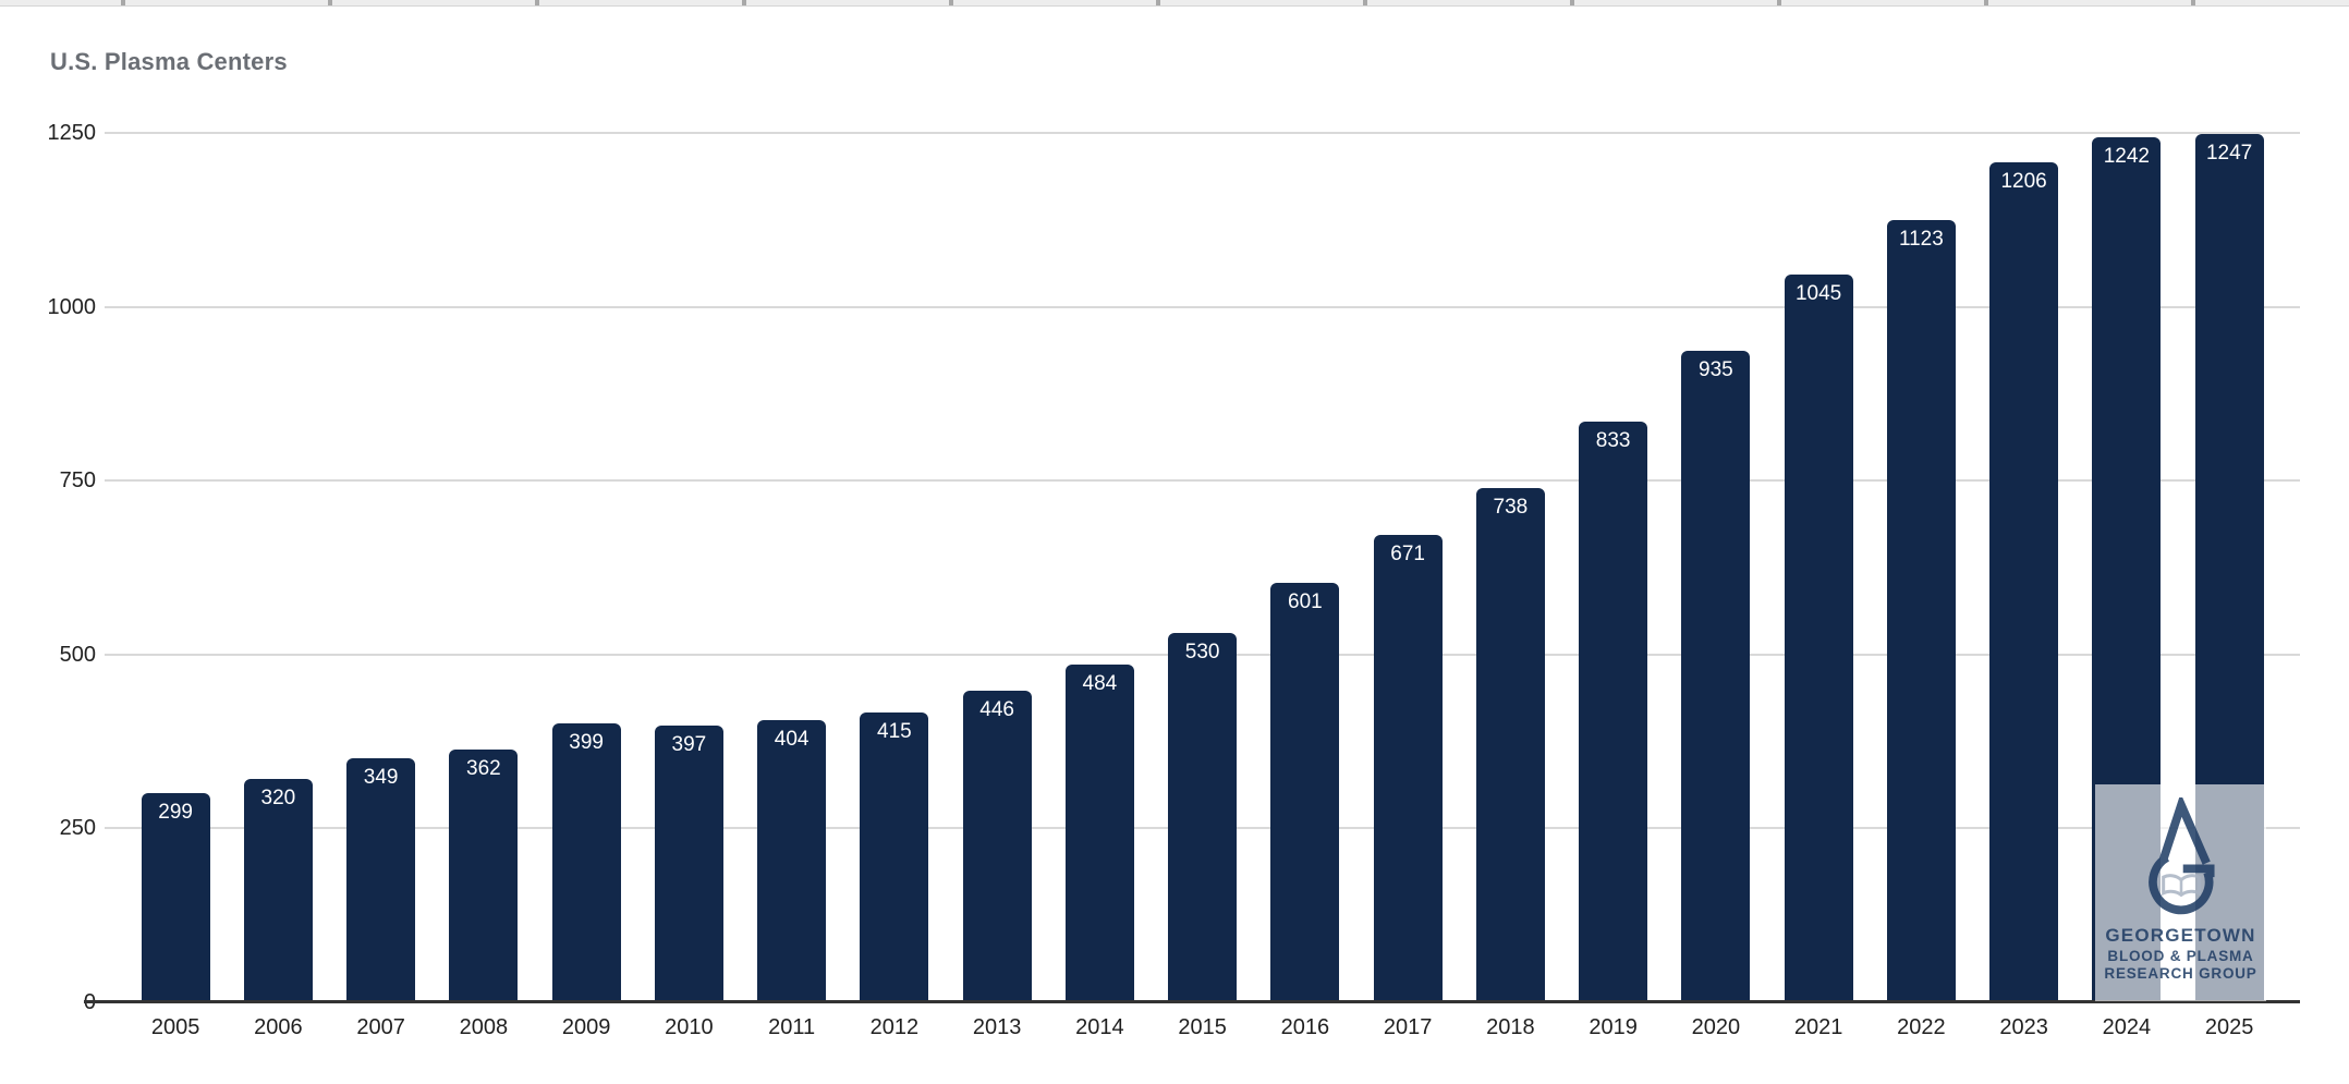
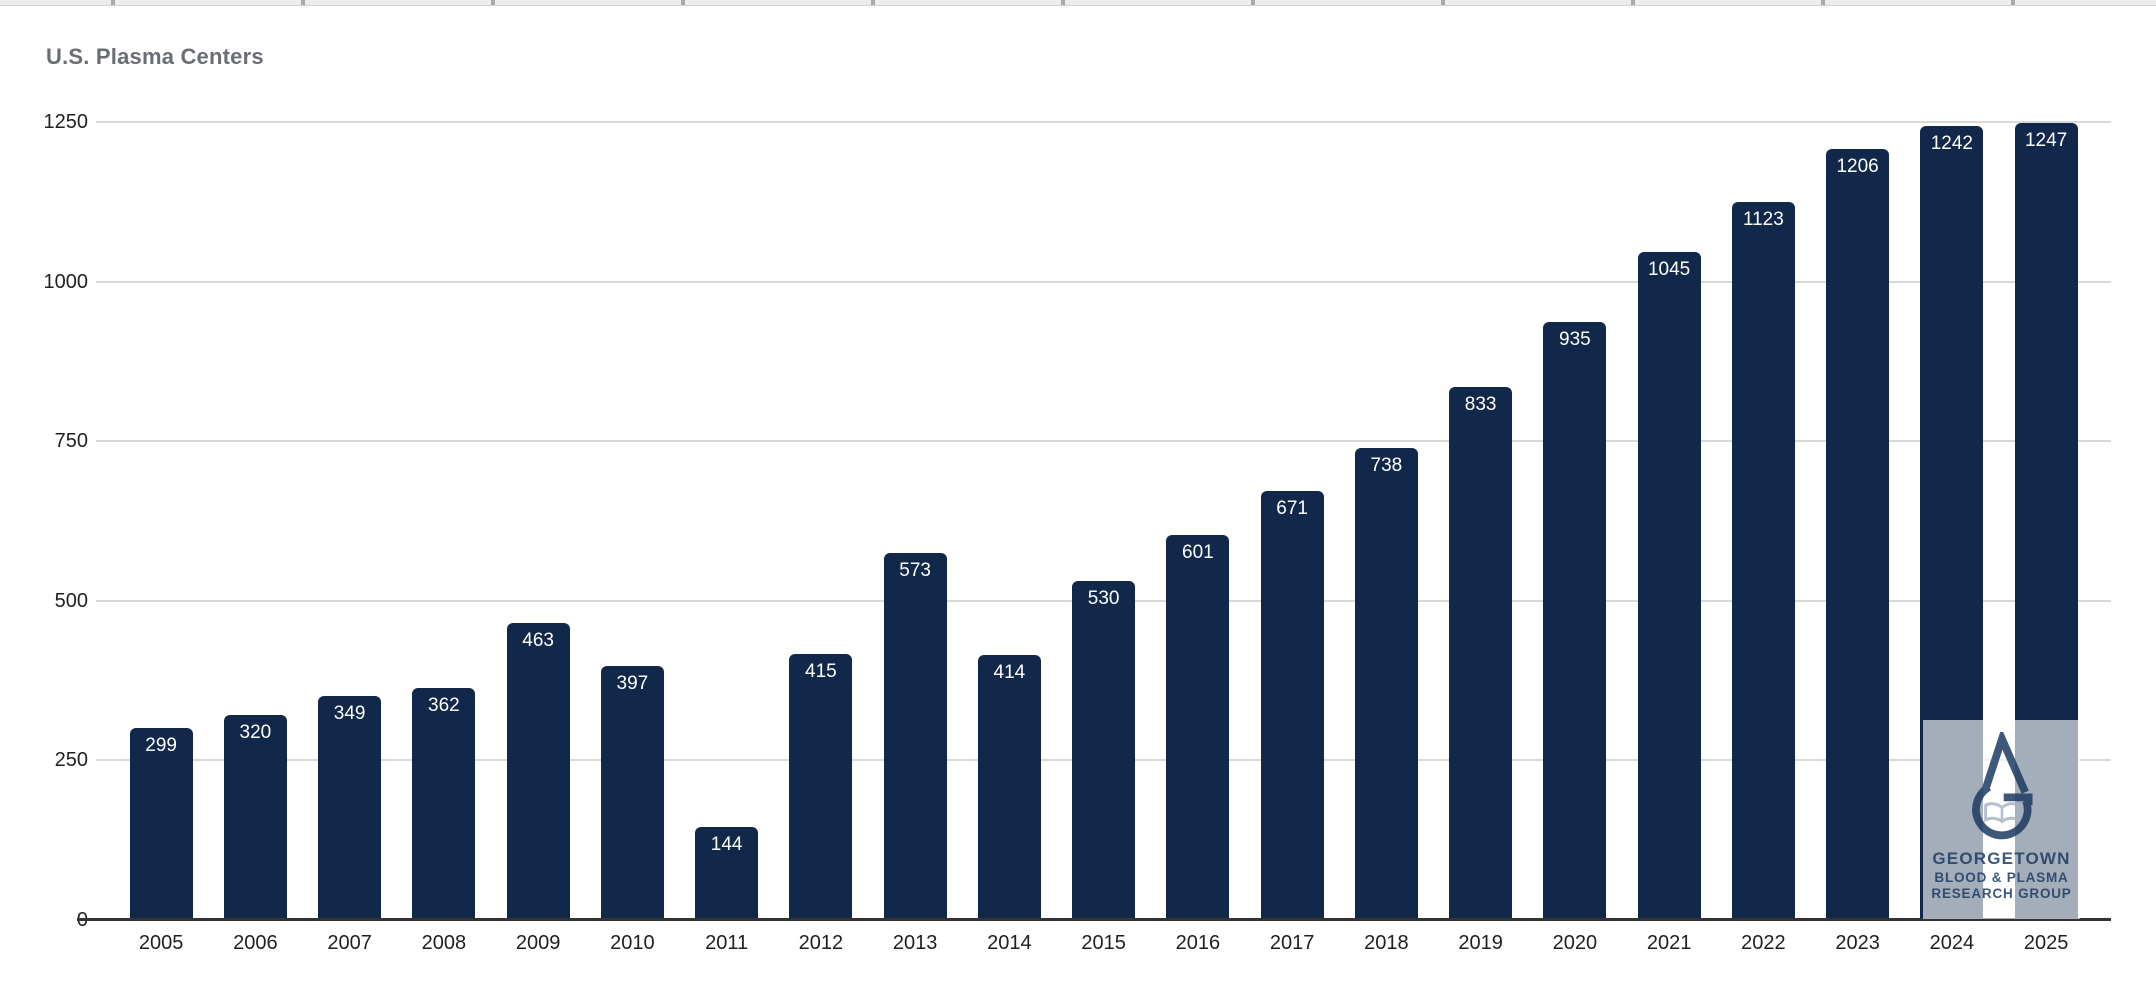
2009: 399 -> 463
2011: 404 -> 144
2013: 446 -> 573
2014: 484 -> 414
